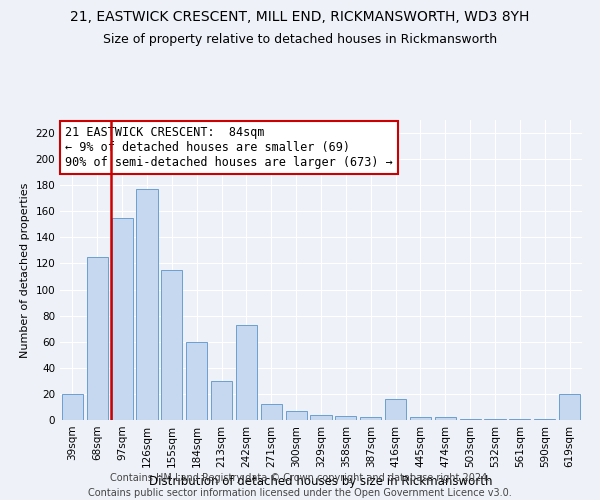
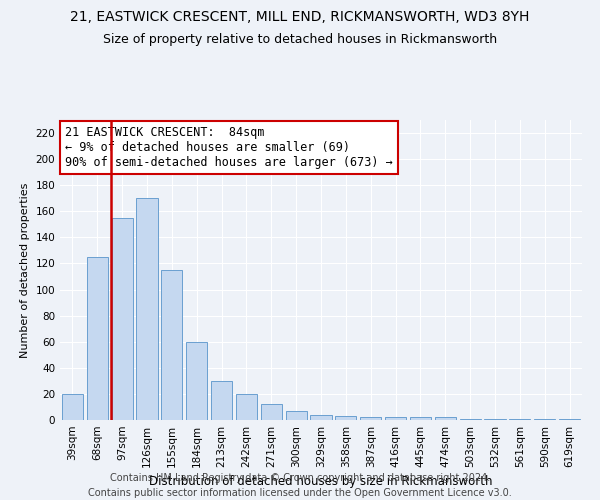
126sqm: 177 -> 170
242sqm: 73 -> 20
416sqm: 16 -> 2
619sqm: 20 -> 1
